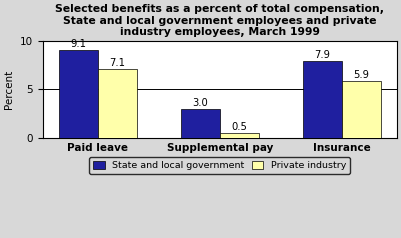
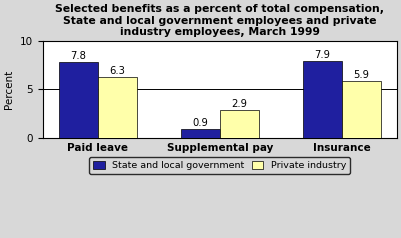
State and local government/Paid leave: 9.1 -> 7.8
Private industry/Paid leave: 7.1 -> 6.3
State and local government/Supplemental pay: 3.0 -> 0.9
Private industry/Supplemental pay: 0.5 -> 2.9
